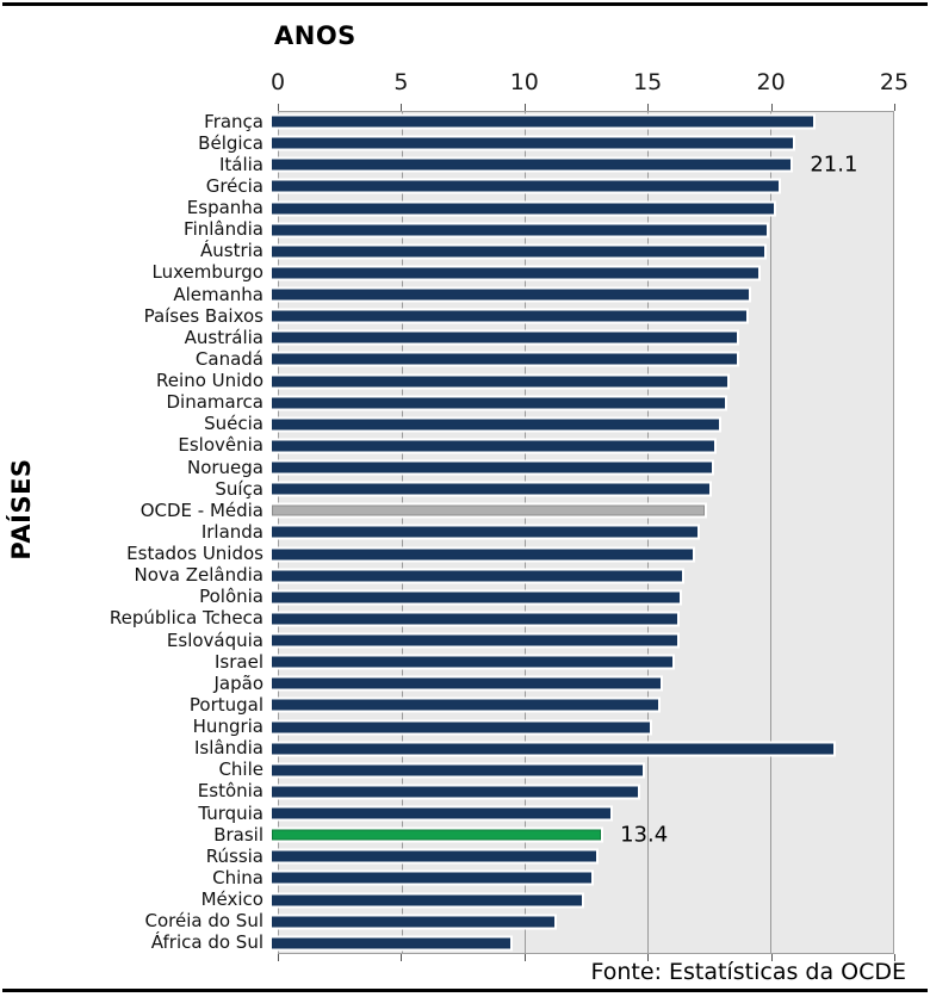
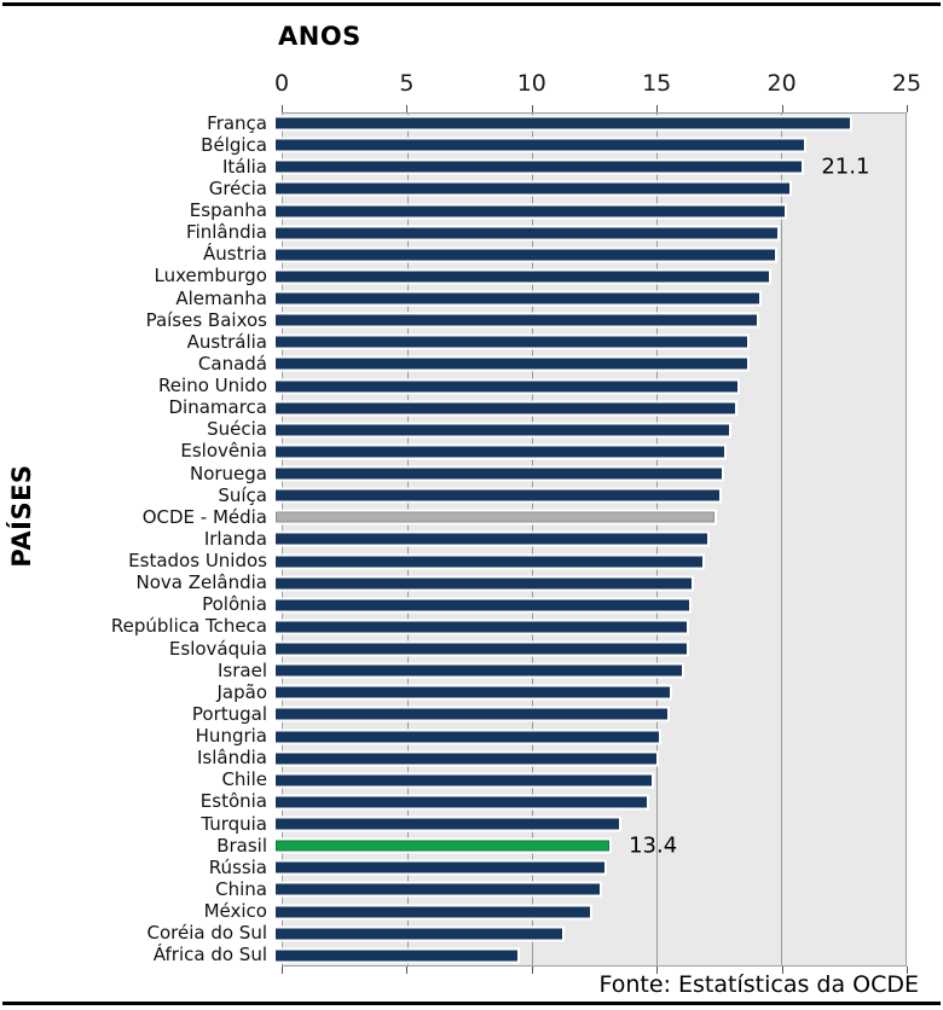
França: 22.0 -> 23.0
Islândia: 22.8 -> 15.3
